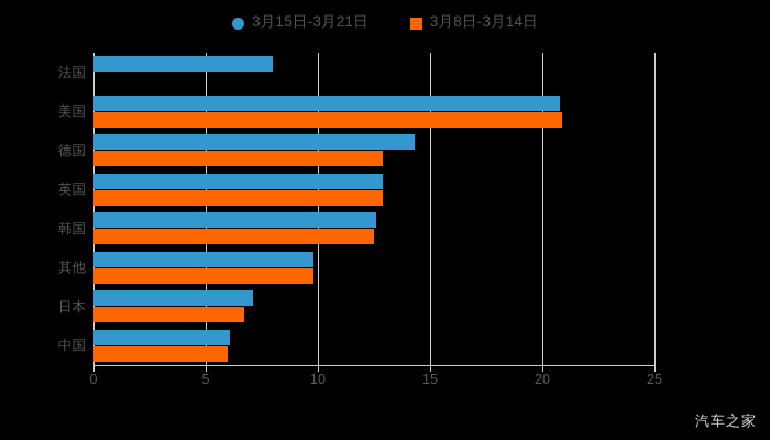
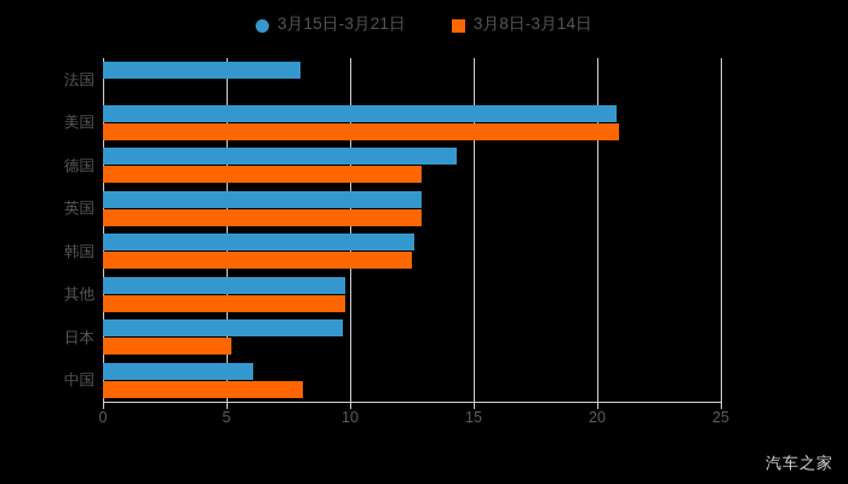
3月15日-3月21日/日本: 7.1 -> 9.7
3月8日-3月14日/日本: 6.7 -> 5.2
3月8日-3月14日/中国: 6.0 -> 8.1
